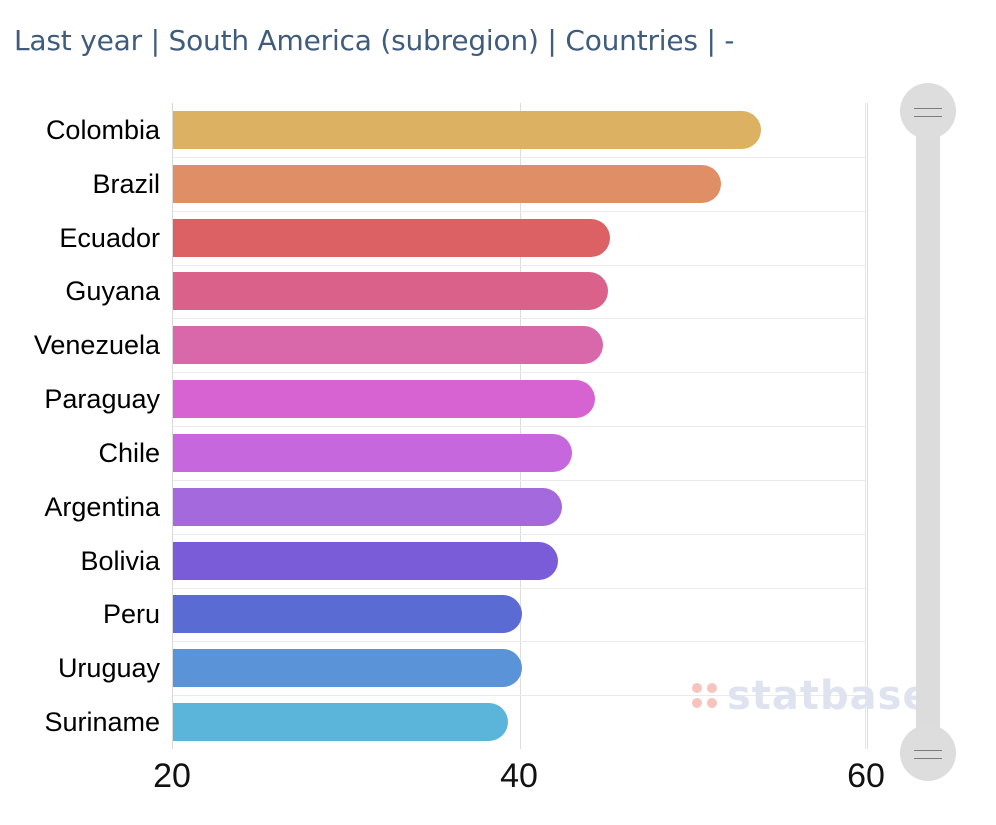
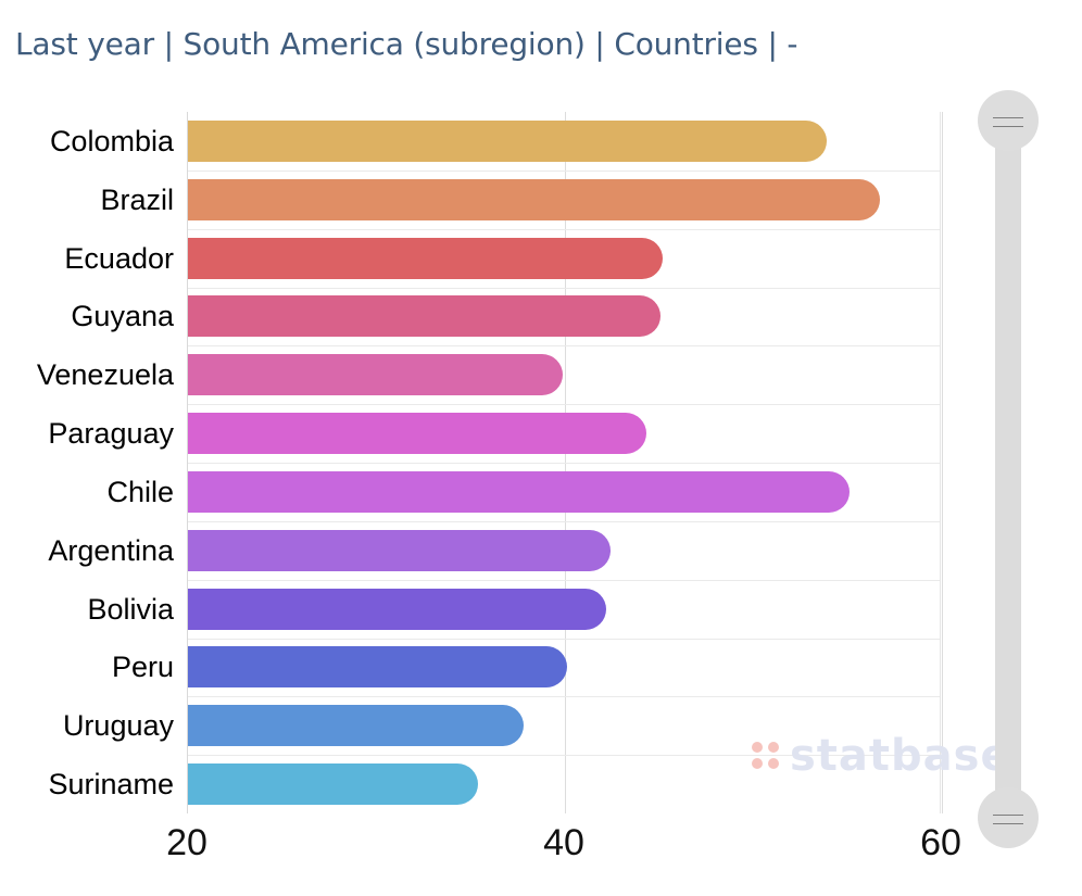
Brazil: 51.6 -> 56.7
Venezuela: 44.8 -> 39.9
Chile: 43.0 -> 55.1
Uruguay: 40.1 -> 37.8
Suriname: 39.3 -> 35.4
